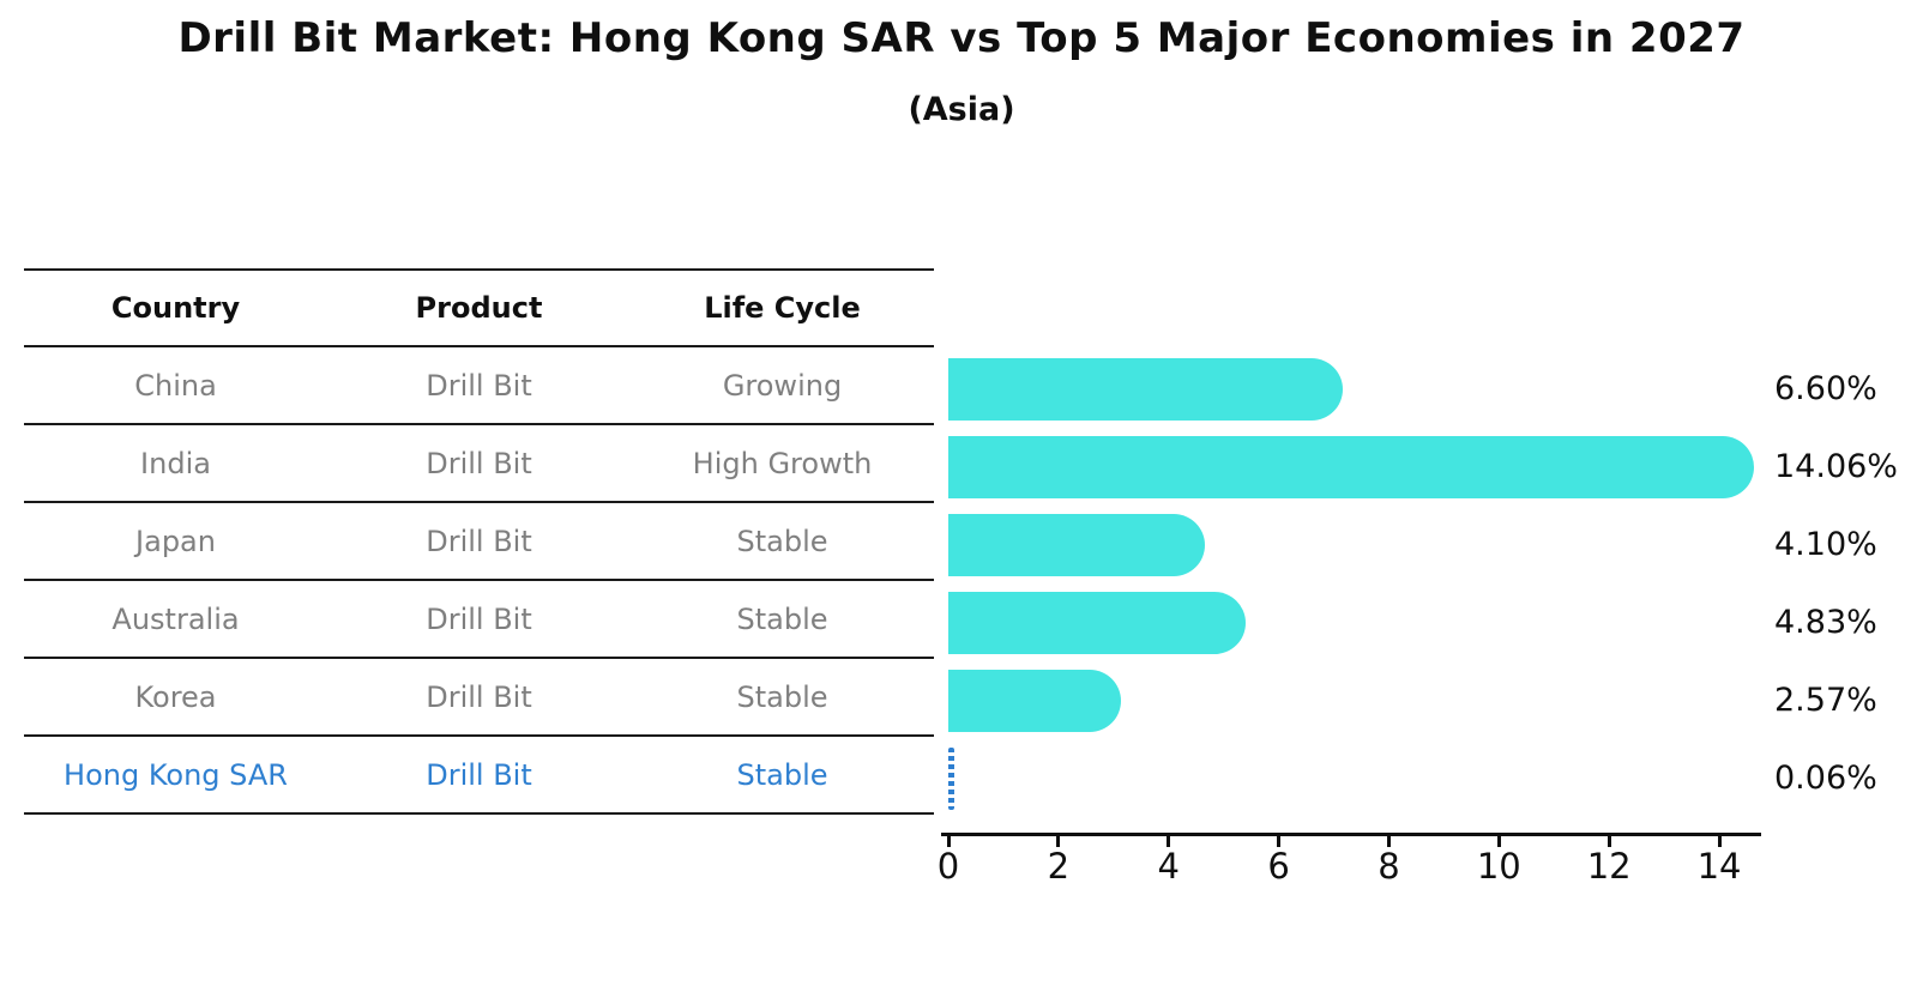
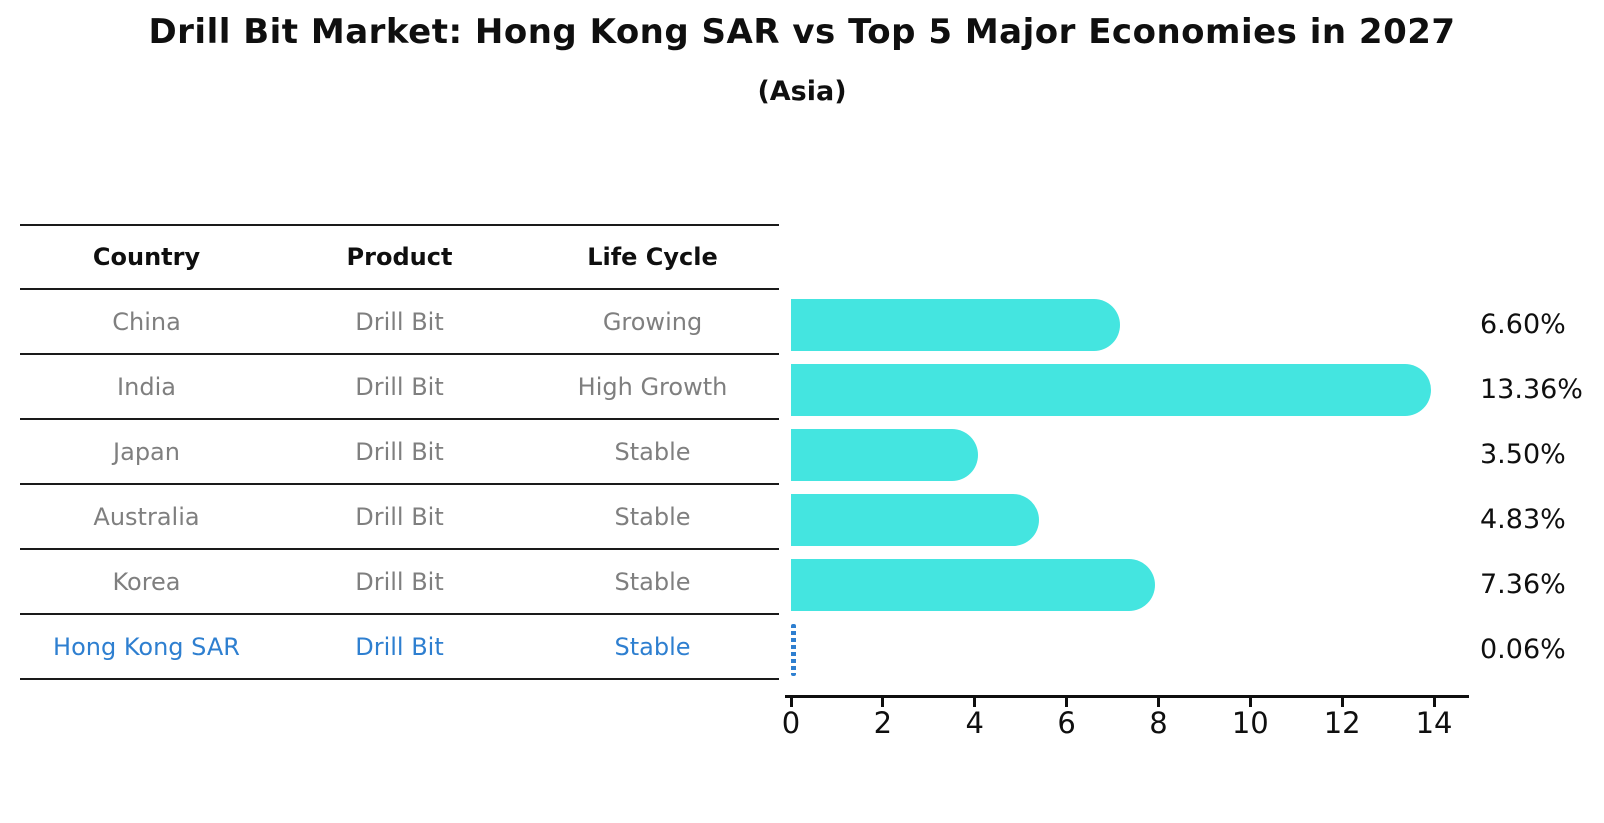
India: 14.06% -> 13.36%
Japan: 4.10% -> 3.50%
Korea: 2.57% -> 7.36%
